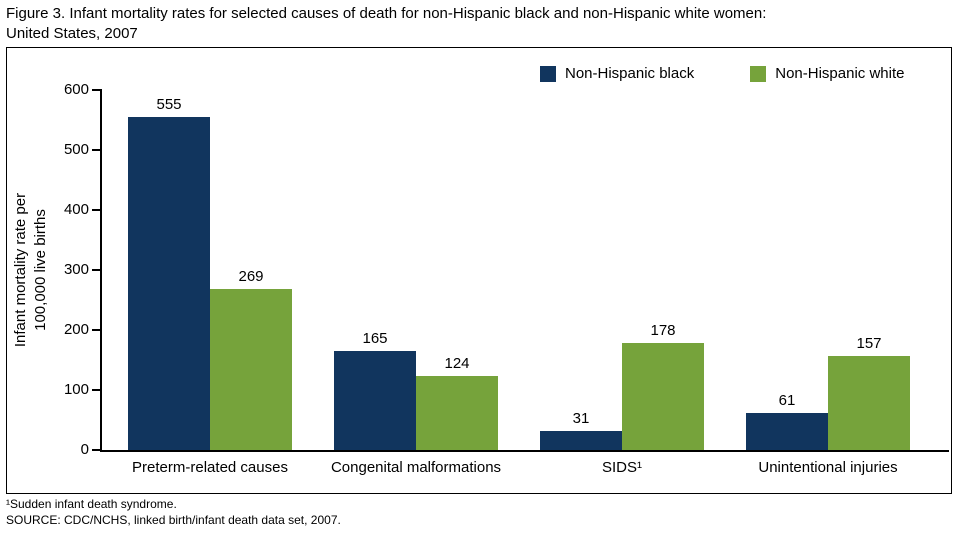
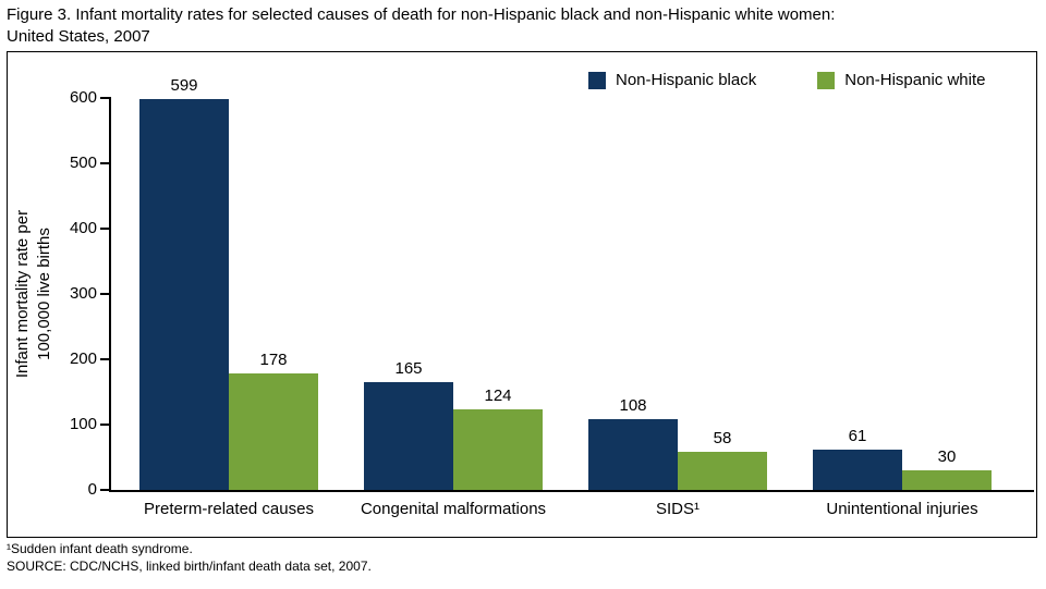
Non-Hispanic black/Preterm-related causes: 555 -> 599
Non-Hispanic white/Preterm-related causes: 269 -> 178
Non-Hispanic black/SIDS¹: 31 -> 108
Non-Hispanic white/SIDS¹: 178 -> 58
Non-Hispanic white/Unintentional injuries: 157 -> 30
